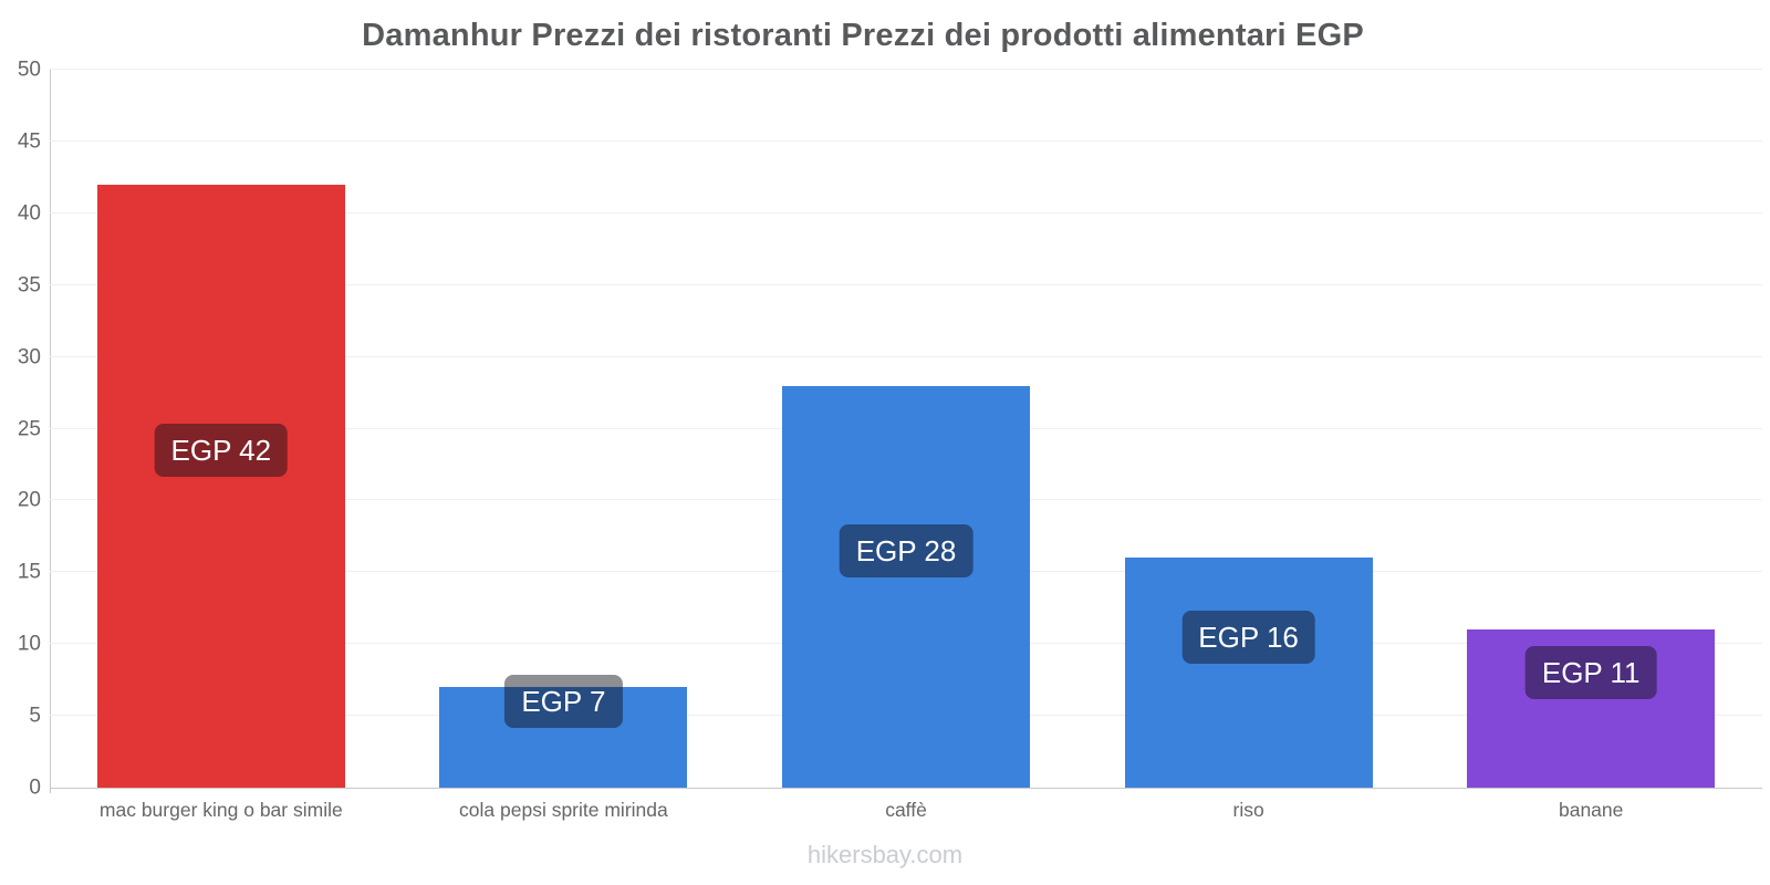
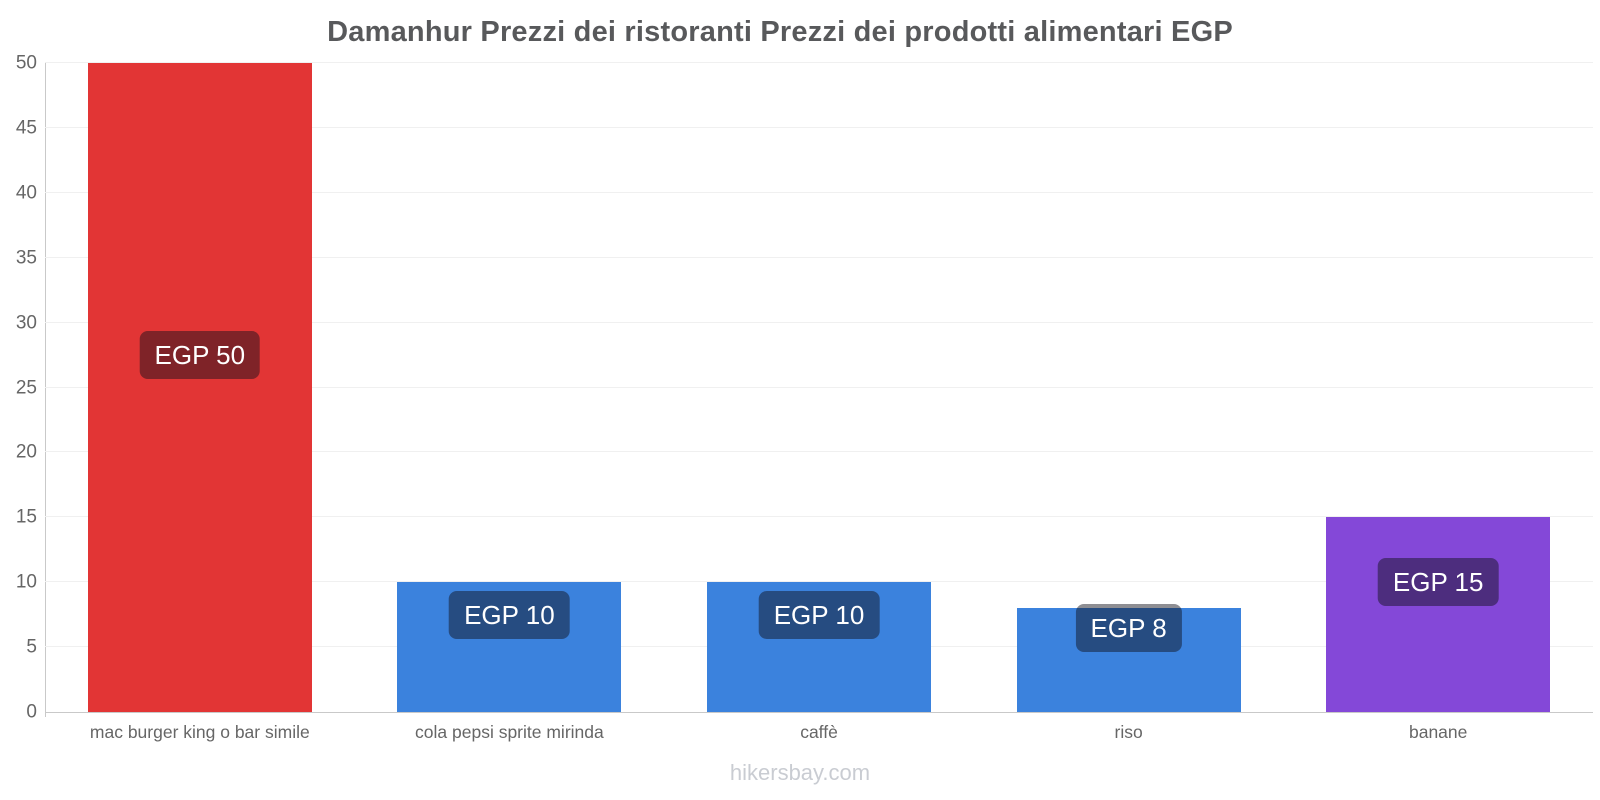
mac burger king o bar simile: 42 -> 50
cola pepsi sprite mirinda: 7 -> 10
caffè: 28 -> 10
riso: 16 -> 8
banane: 11 -> 15
